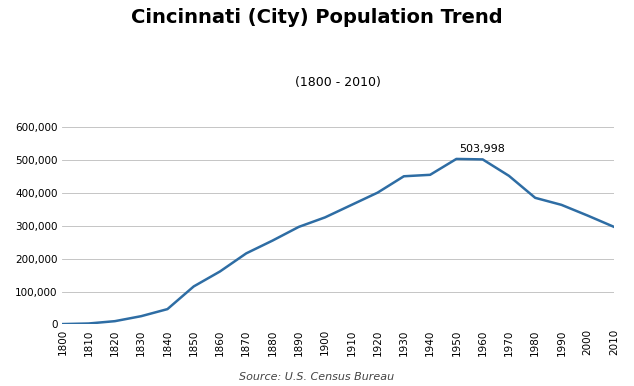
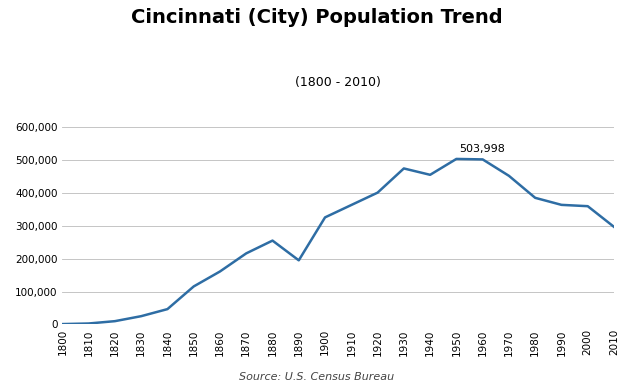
1890: 297,000 -> 195,000
1930: 451,000 -> 475,000
2000: 331,000 -> 360,000
